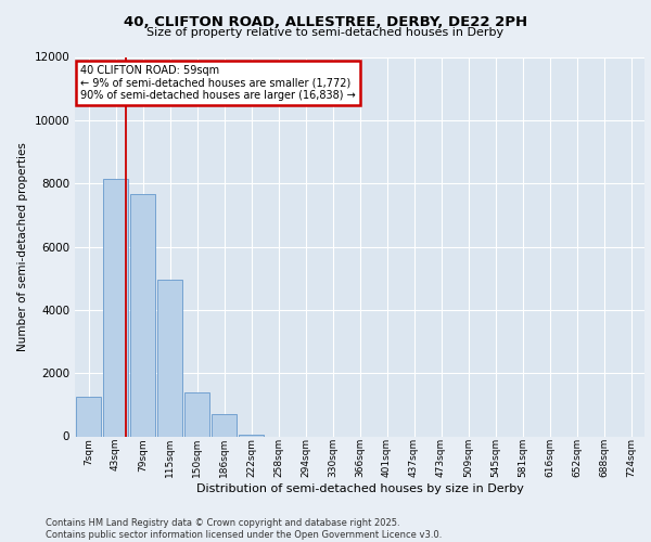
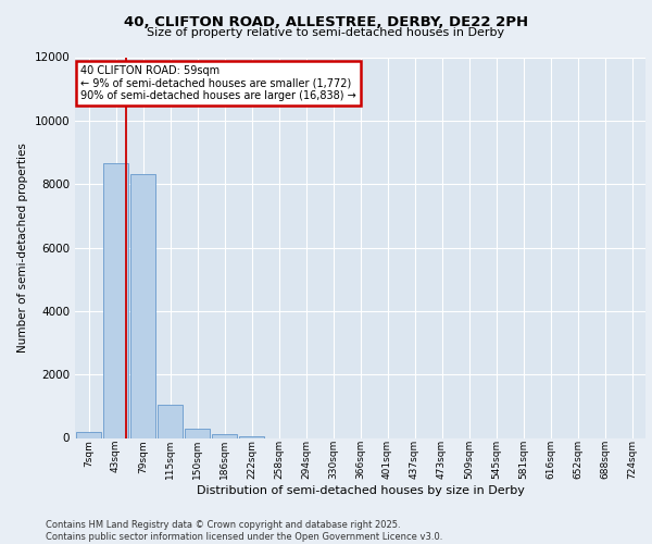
7sqm: 1250 -> 200
43sqm: 8150 -> 8650
79sqm: 7650 -> 8300
115sqm: 4950 -> 1050
150sqm: 1400 -> 280
186sqm: 700 -> 130
